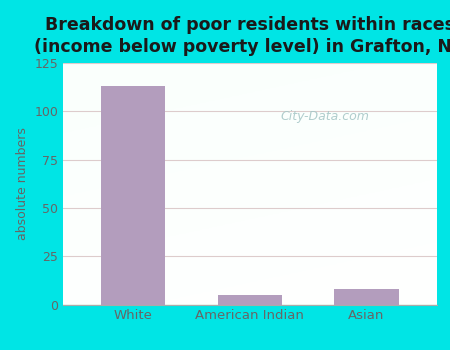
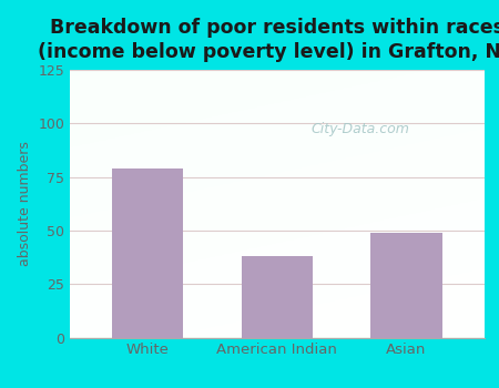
White: 113 -> 79
American Indian: 5 -> 38
Asian: 8 -> 49
